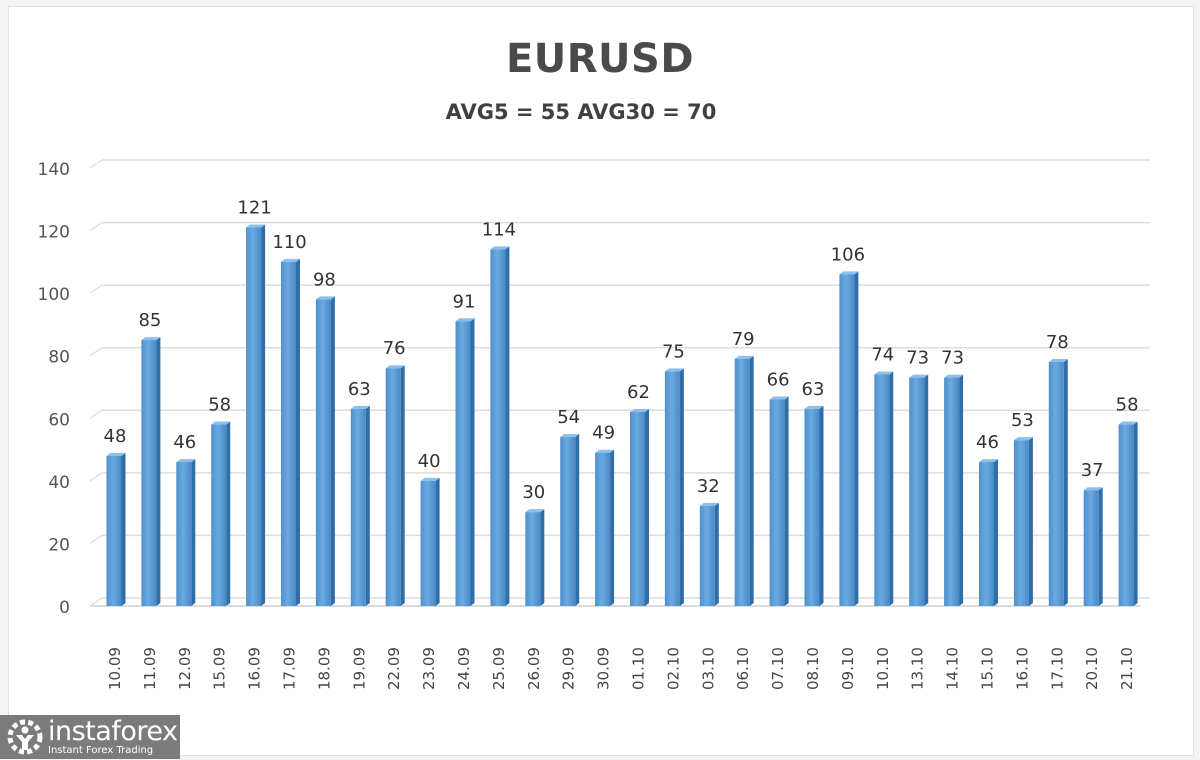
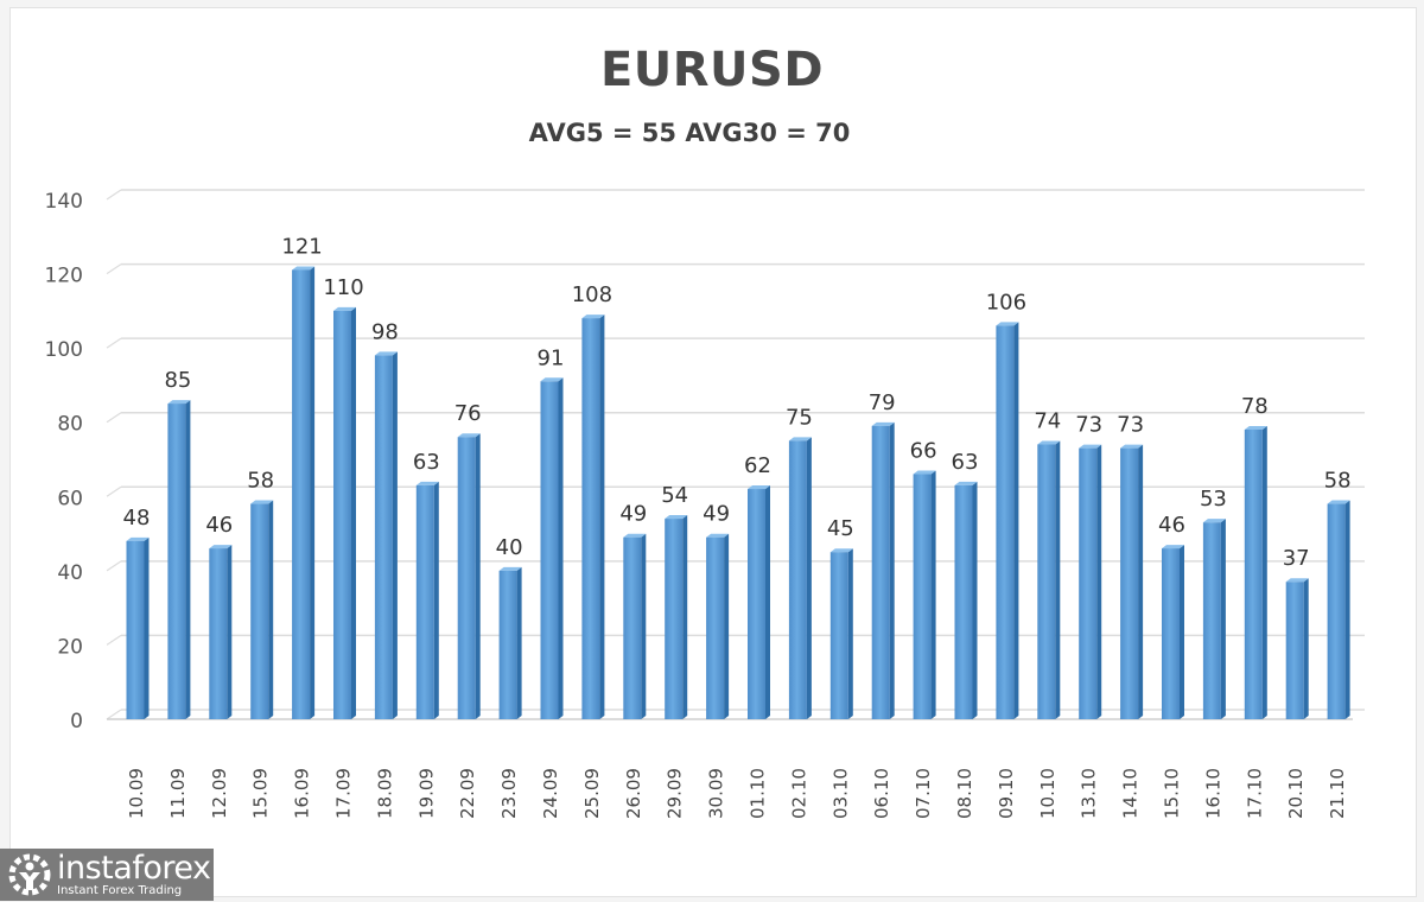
25.09: 114 -> 108
26.09: 30 -> 49
03.10: 32 -> 45
